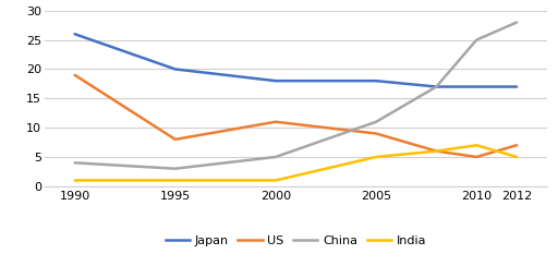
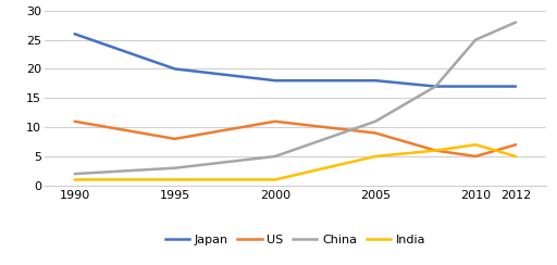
US/1990: 19 -> 11
China/1990: 4 -> 2
